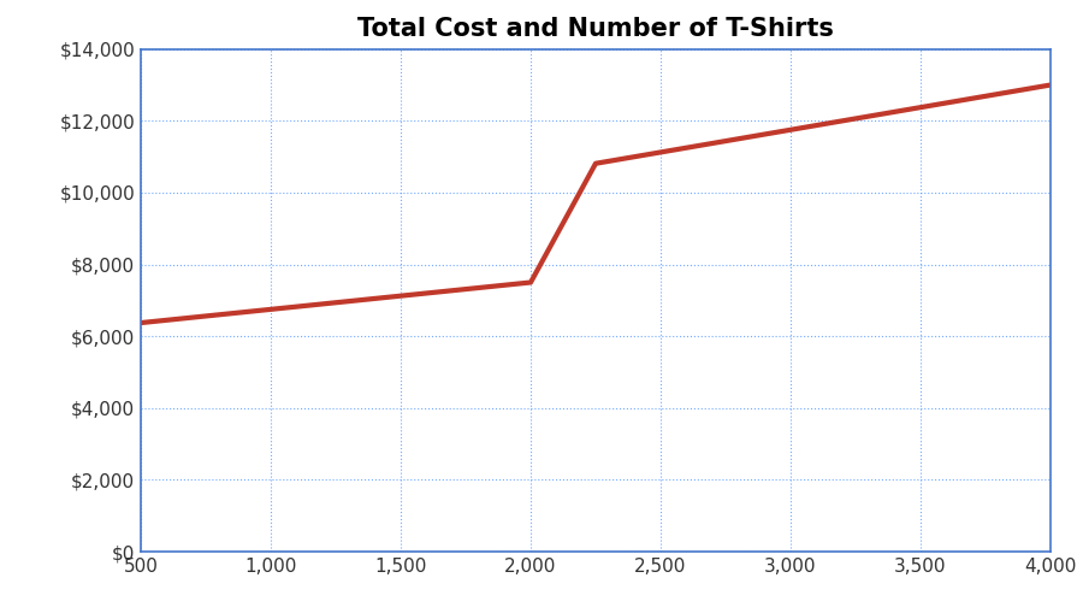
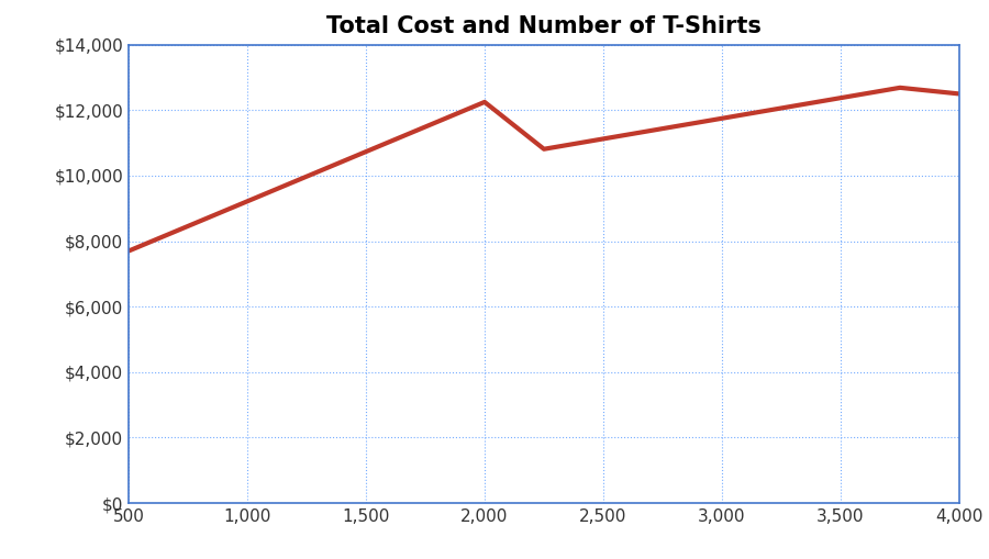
500: $6,380 -> $7,700
2,000: $7,500 -> $12,250
4,000: $13,000 -> $12,500
